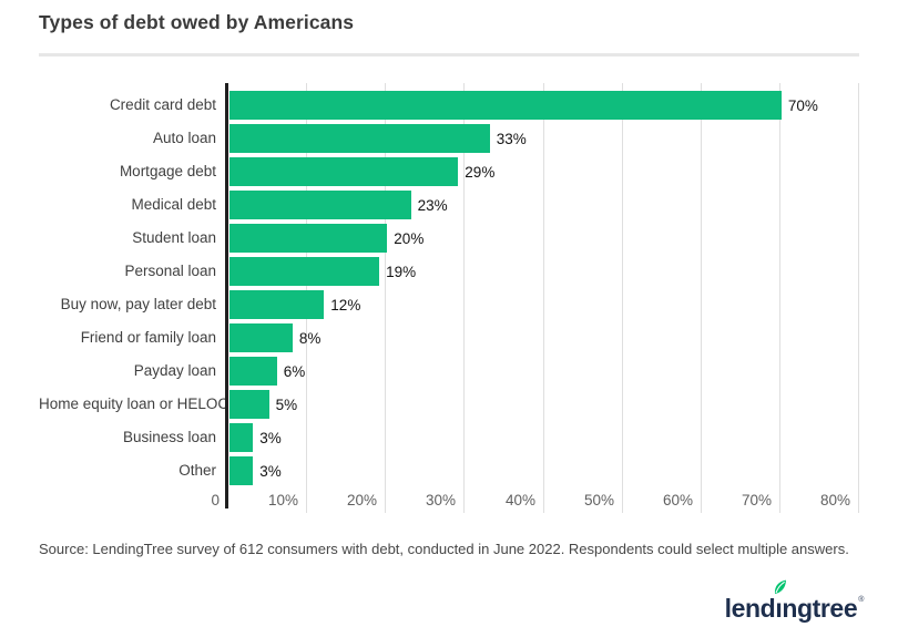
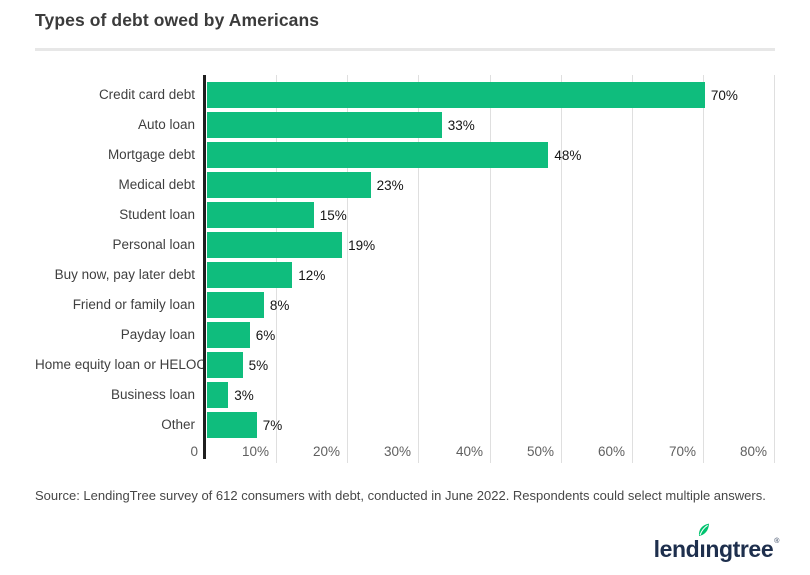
Mortgage debt: 29% -> 48%
Student loan: 20% -> 15%
Other: 3% -> 7%
